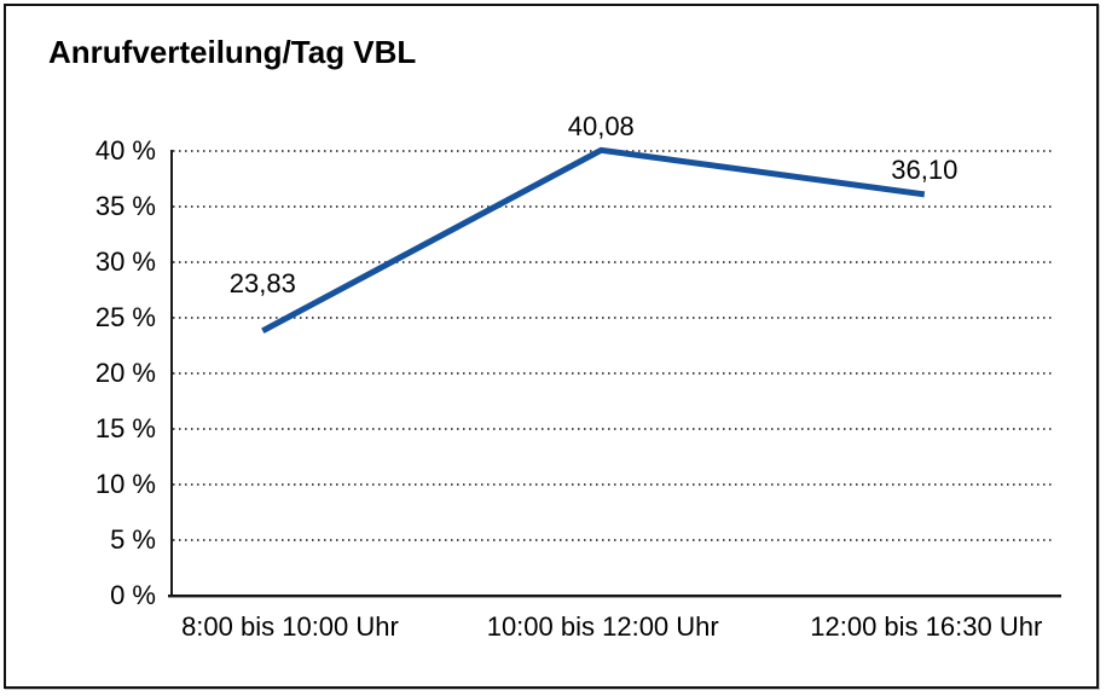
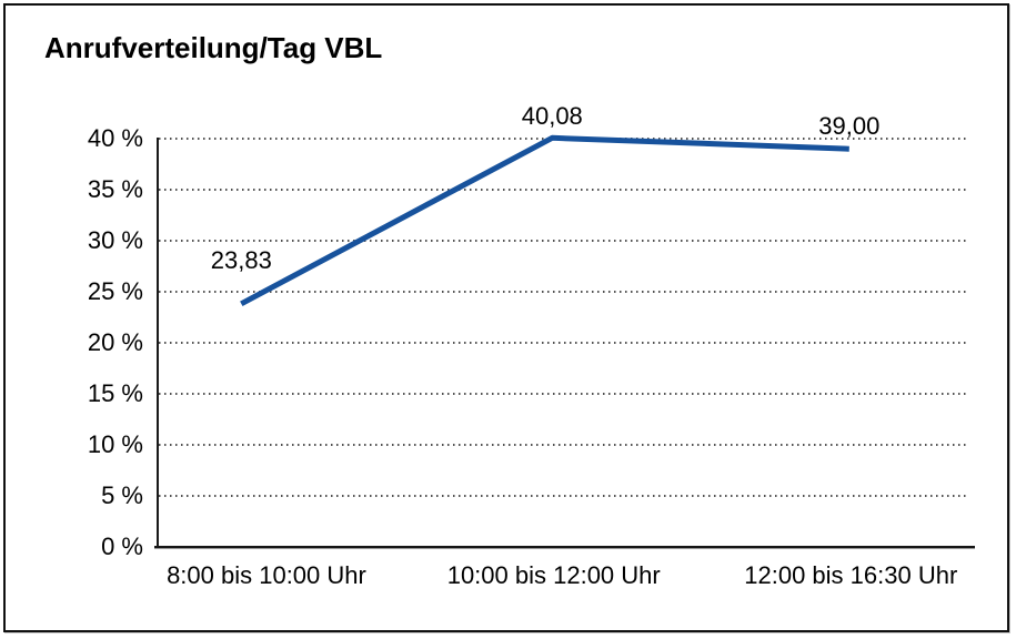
12:00 bis 16:30 Uhr: 36,10 -> 39,00
